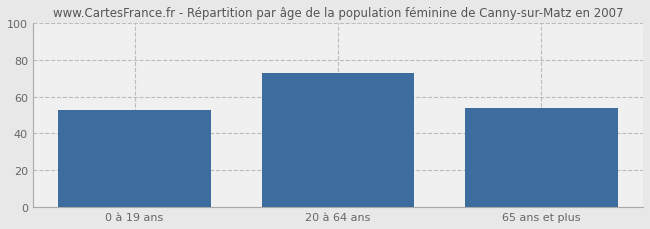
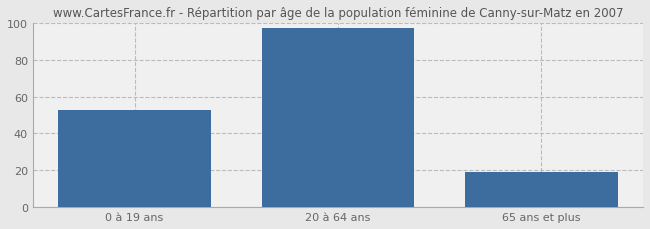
20 à 64 ans: 73 -> 97
65 ans et plus: 54 -> 19
